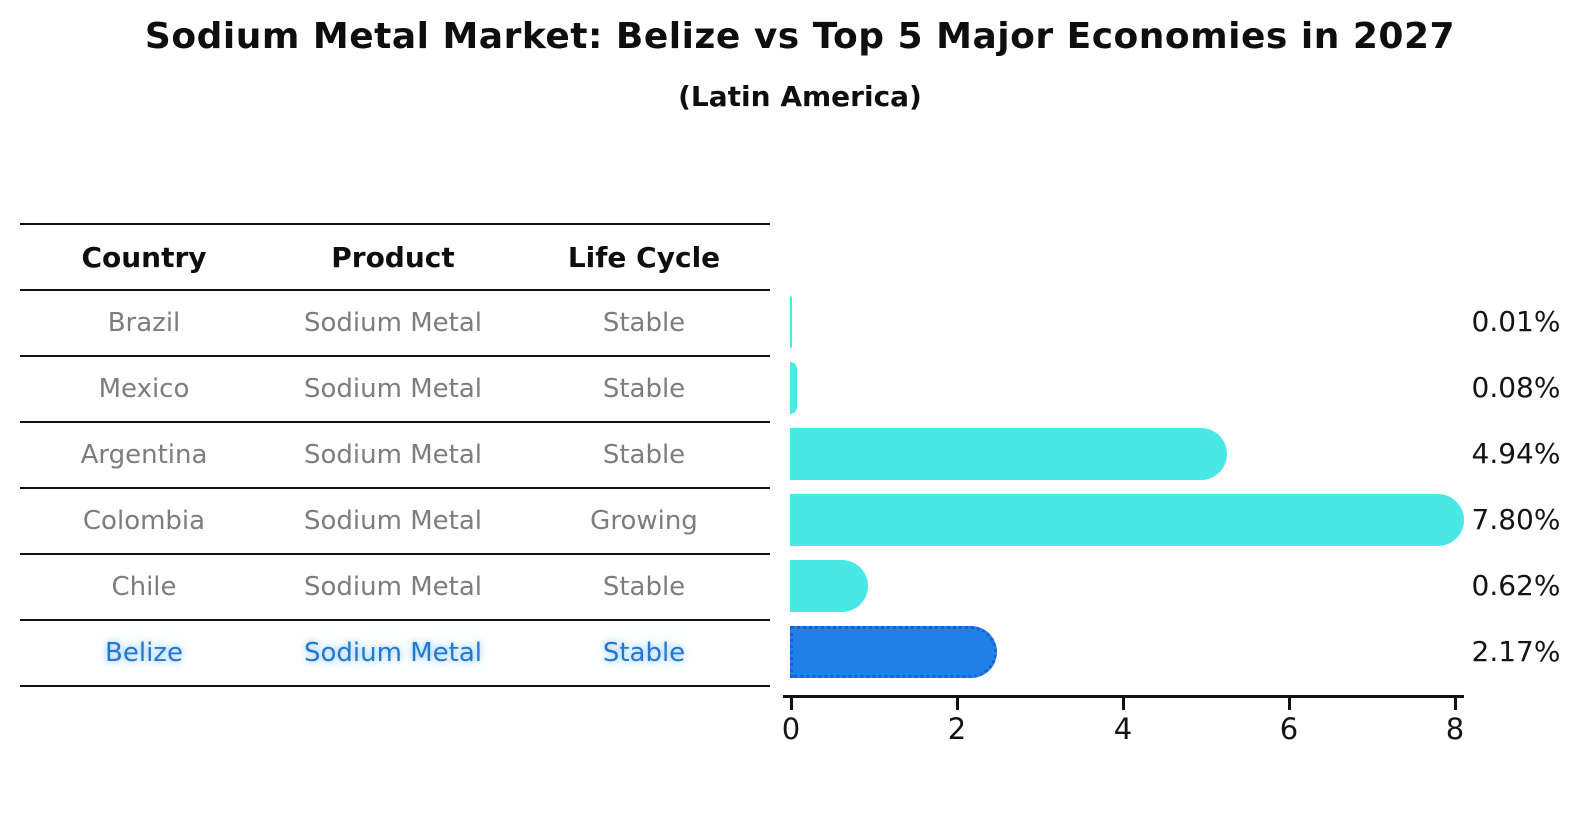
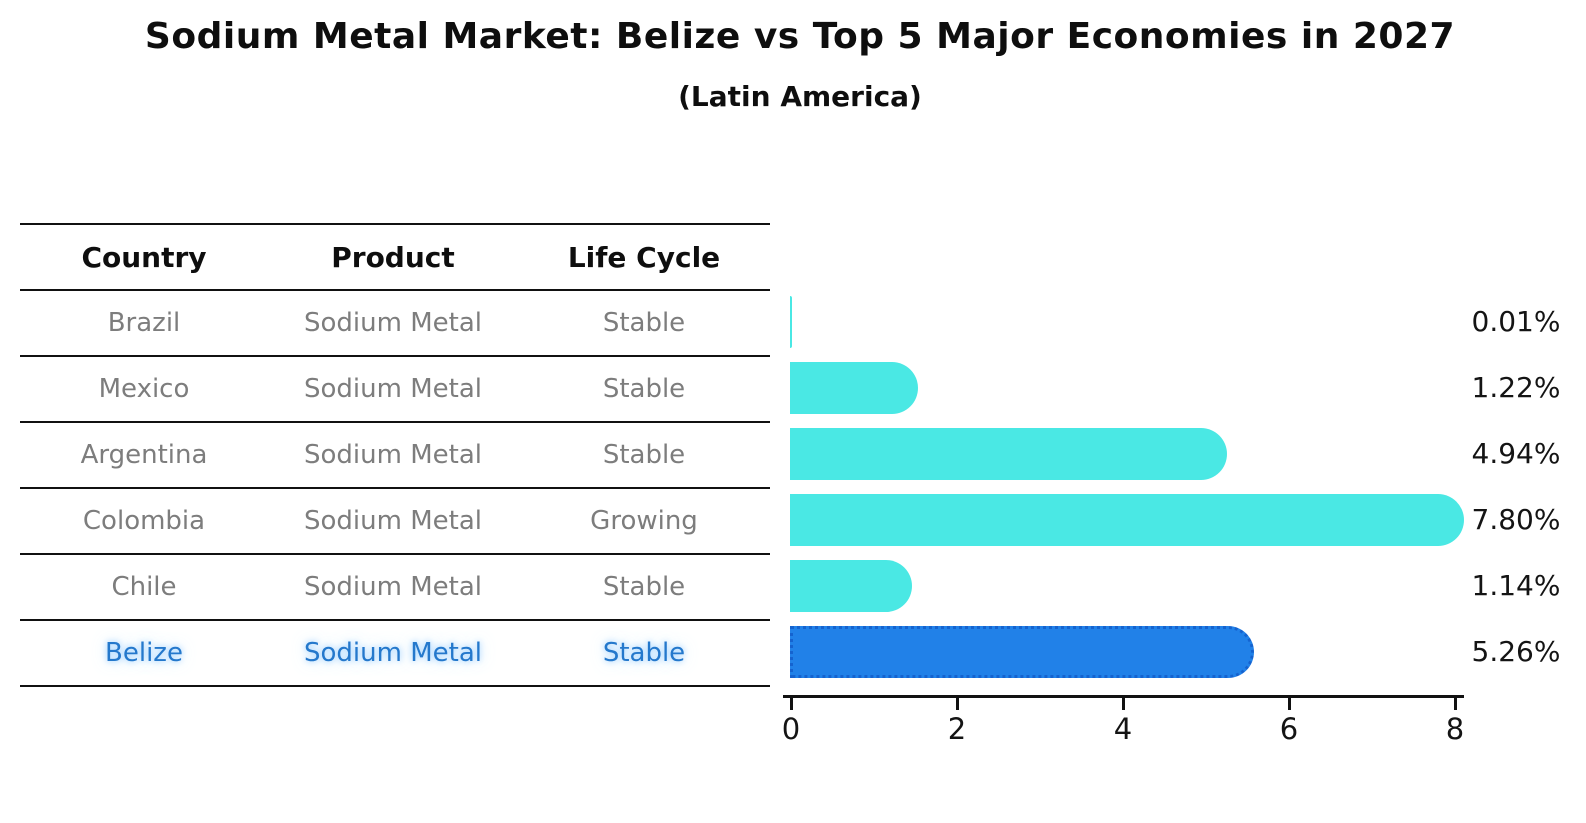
Mexico: 0.08% -> 1.22%
Chile: 0.62% -> 1.14%
Belize: 2.17% -> 5.26%
